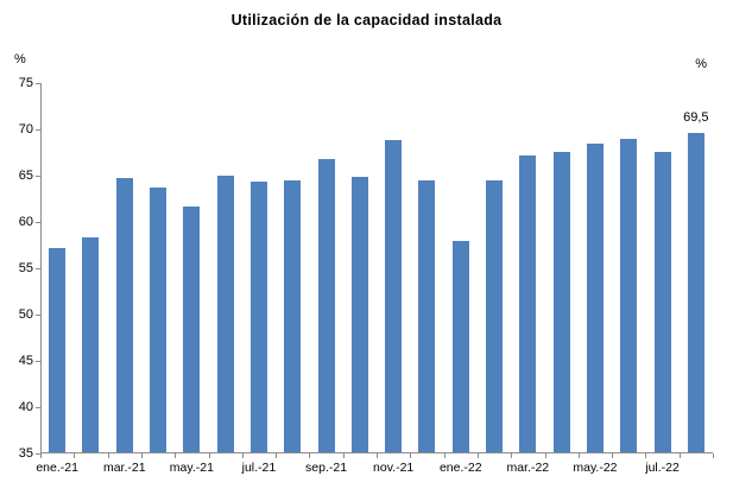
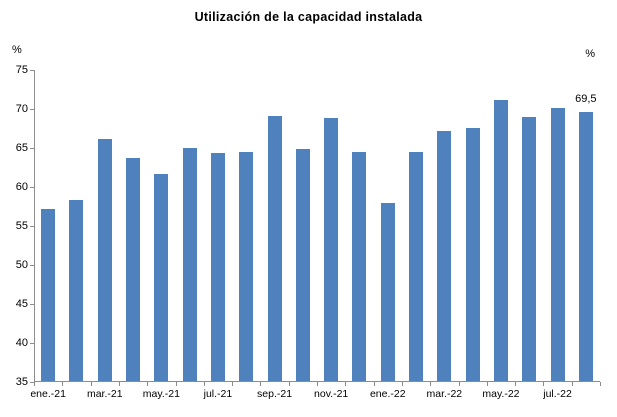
mar.-21: 65 -> 66
sep.-21: 67 -> 69
may.-22: 68 -> 71
jul.-22: 68 -> 70
